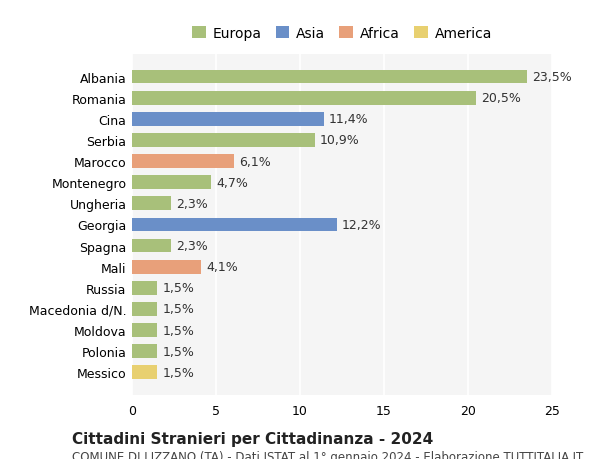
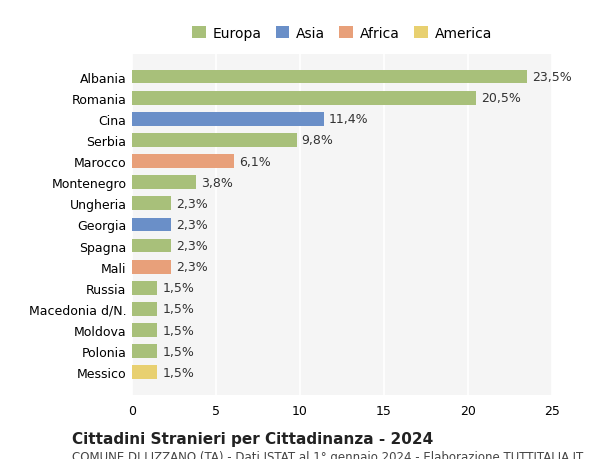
Serbia: 10,9% -> 9,8%
Montenegro: 4,7% -> 3,8%
Georgia: 12,2% -> 2,3%
Mali: 4,1% -> 2,3%
